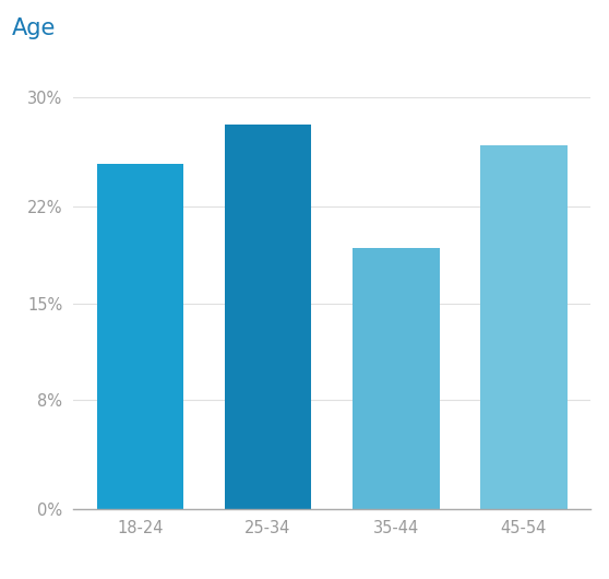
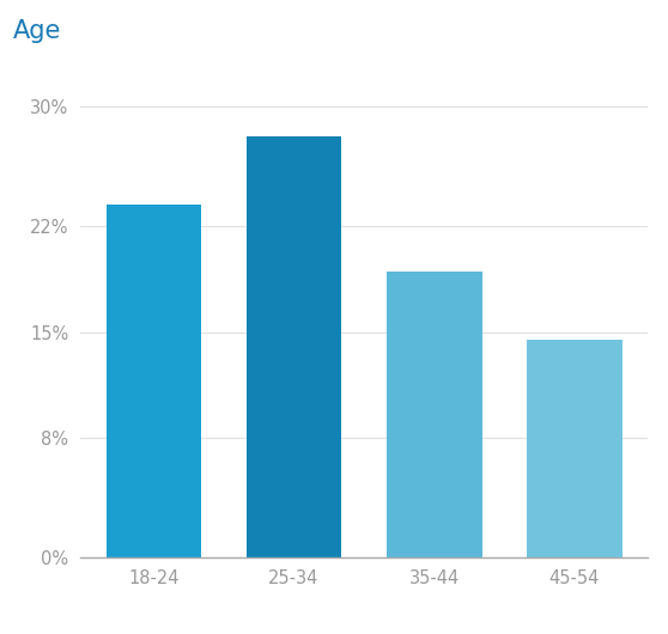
18-24: 25.1% -> 23.5%
45-54: 26.5% -> 14.5%
